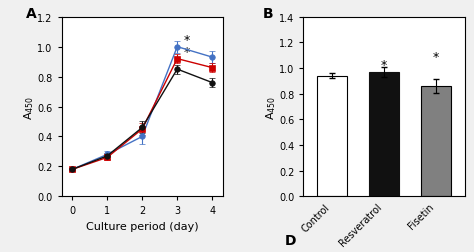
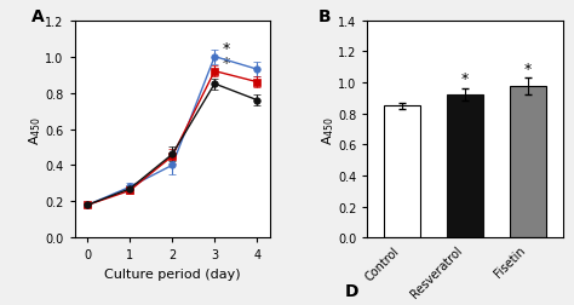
Control: 0.94 -> 0.85
Resveratrol: 0.97 -> 0.93
Fisetin: 0.86 -> 0.97
